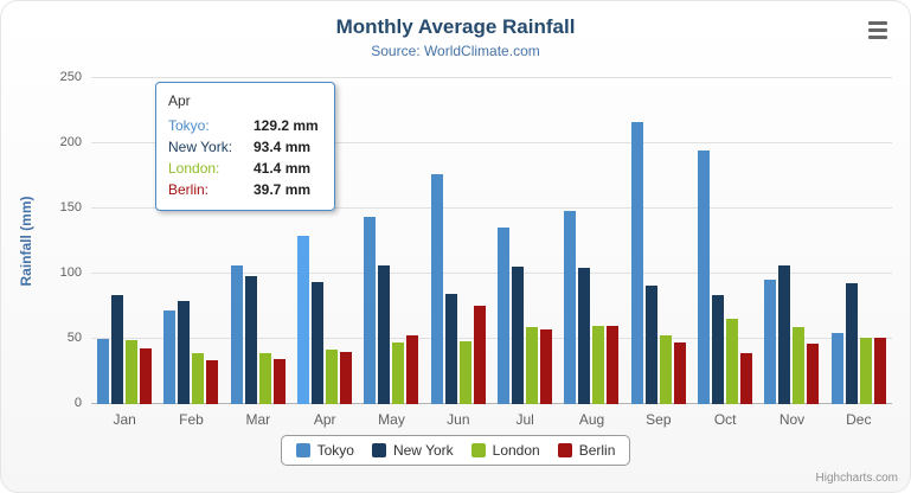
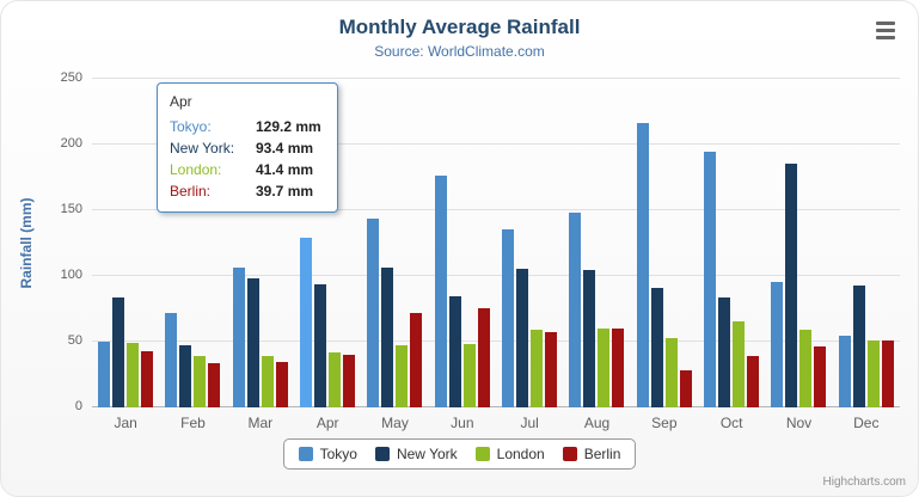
New York/Feb: 79 -> 47
Berlin/May: 53 -> 72
Berlin/Sep: 48 -> 28
New York/Nov: 107 -> 185
